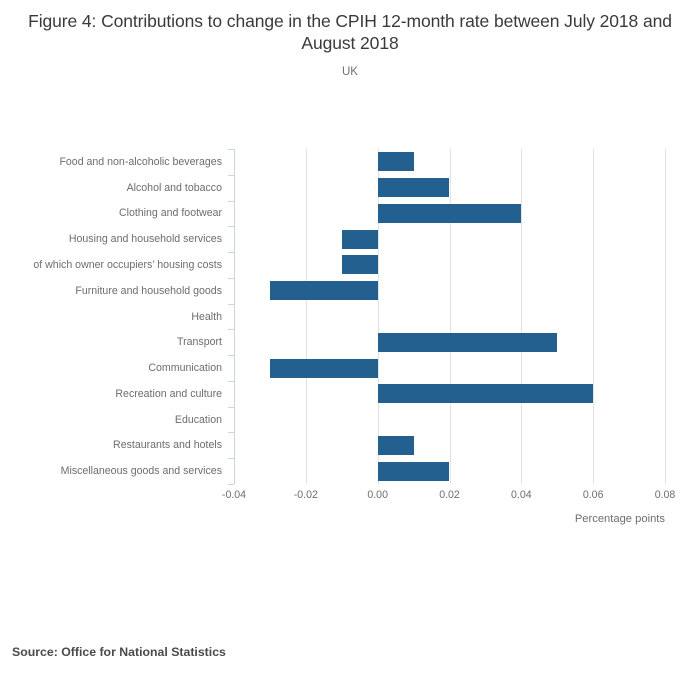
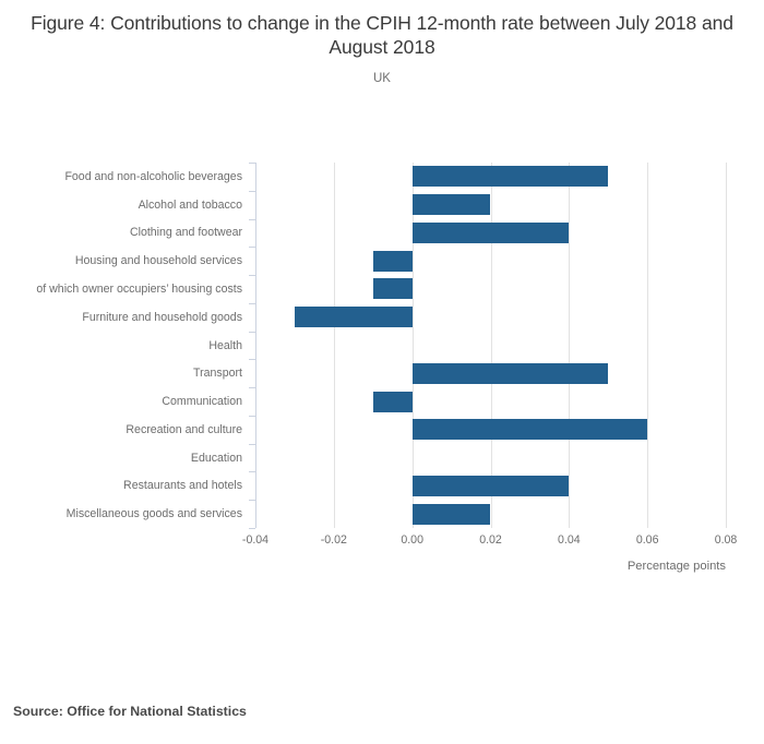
Food and non-alcoholic beverages: 0.01 -> 0.05
Communication: -0.03 -> -0.01
Restaurants and hotels: 0.01 -> 0.04
